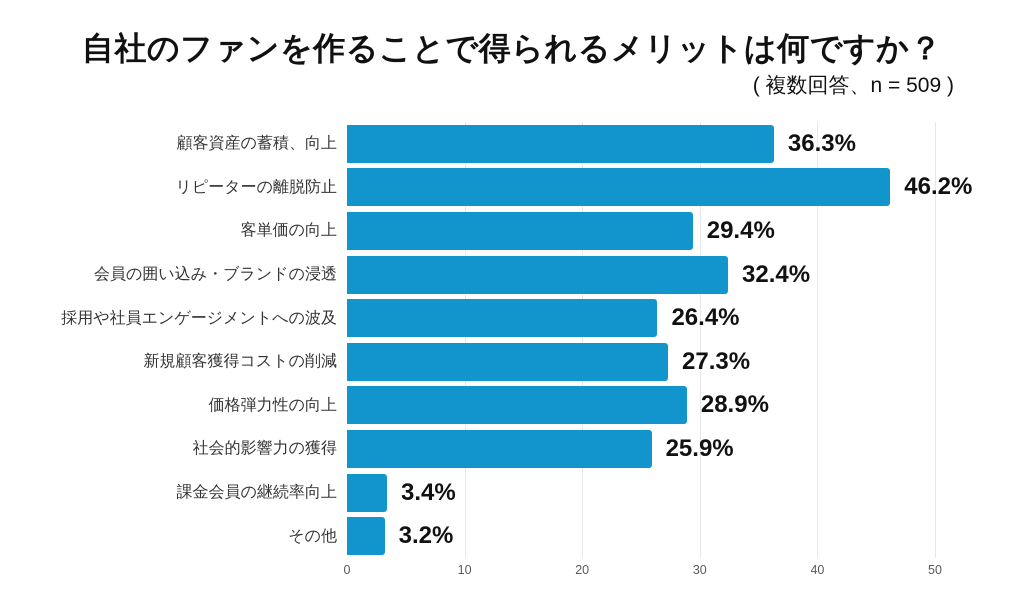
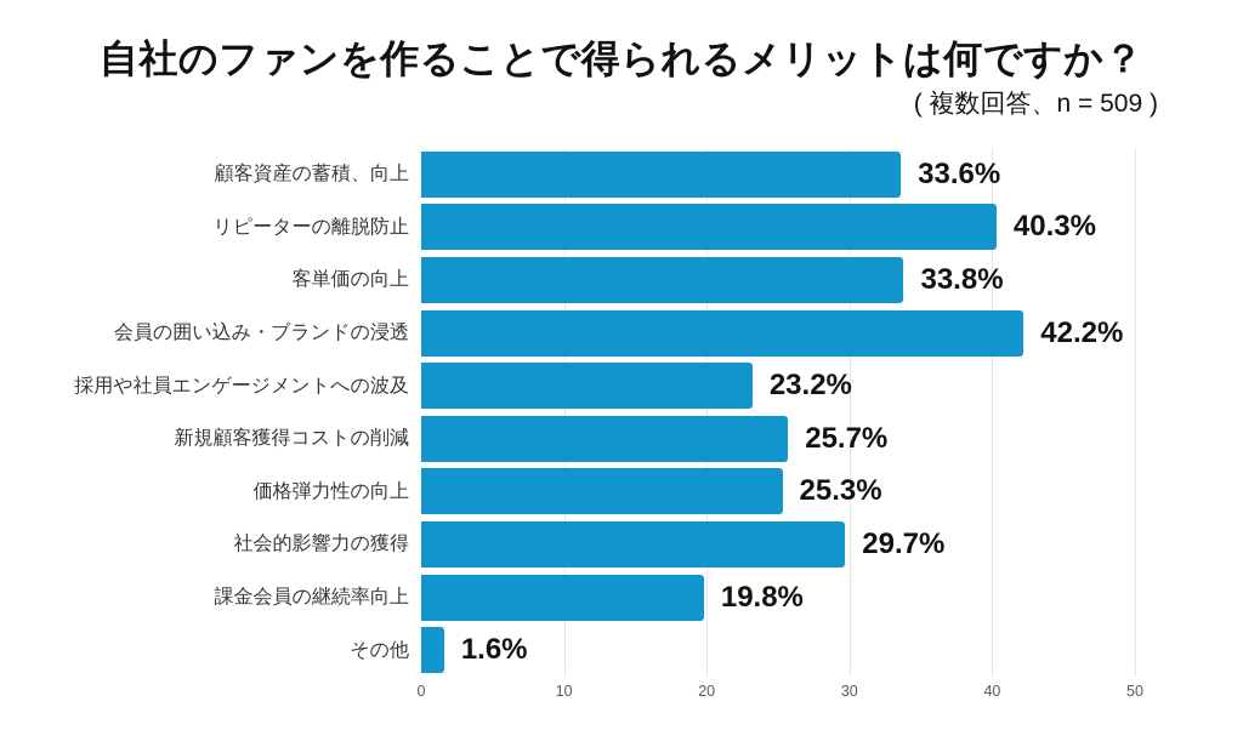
顧客資産の蓄積、向上: 36.3% -> 33.6%
リピーターの離脱防止: 46.2% -> 40.3%
客単価の向上: 29.4% -> 33.8%
会員の囲い込み・ブランドの浸透: 32.4% -> 42.2%
採用や社員エンゲージメントへの波及: 26.4% -> 23.2%
新規顧客獲得コストの削減: 27.3% -> 25.7%
価格弾力性の向上: 28.9% -> 25.3%
社会的影響力の獲得: 25.9% -> 29.7%
課金会員の継続率向上: 3.4% -> 19.8%
その他: 3.2% -> 1.6%
